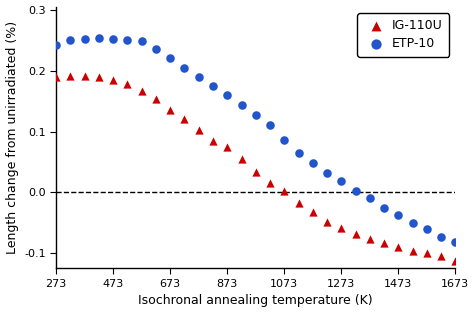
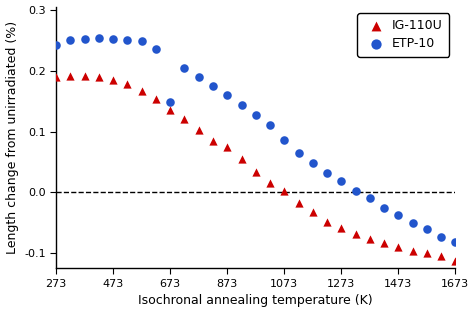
ETP-10/673: 0.220 -> 0.148
